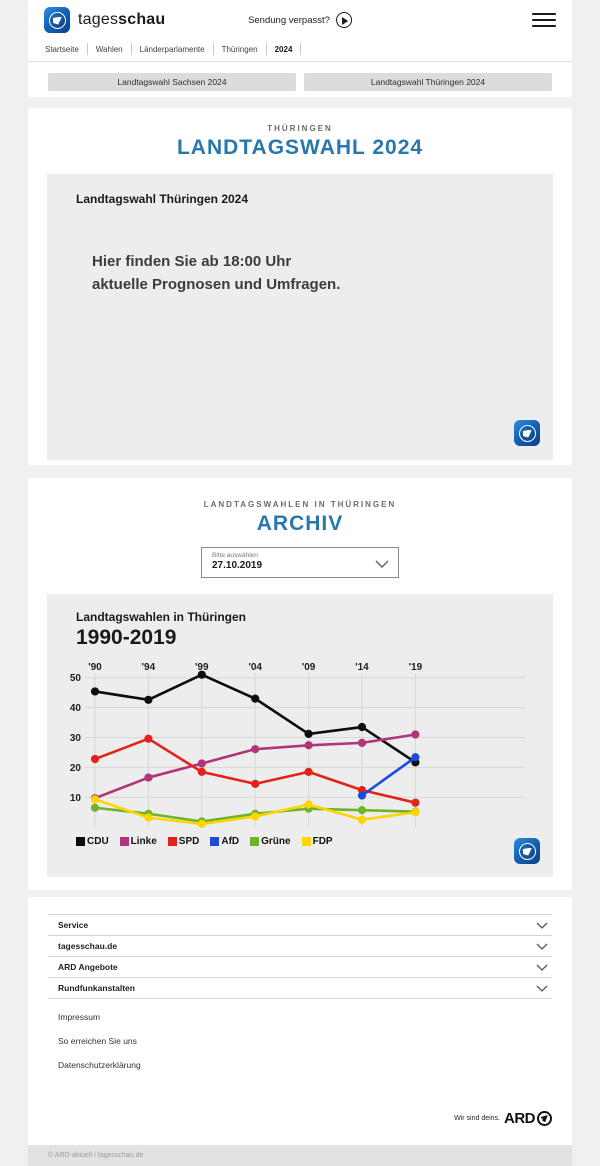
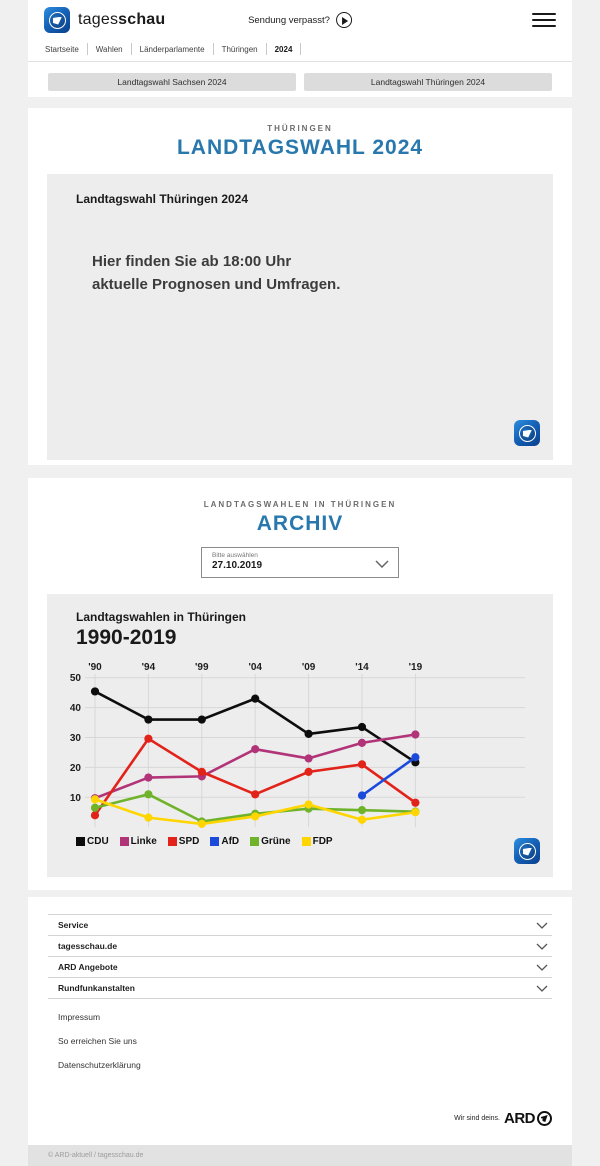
SPD/'90: 23 -> 4
CDU/'94: 43 -> 36
Grüne/'94: 4 -> 11
CDU/'99: 51 -> 36
Linke/'99: 21 -> 17
SPD/'04: 14 -> 11
Linke/'09: 27 -> 23
SPD/'14: 12 -> 21
